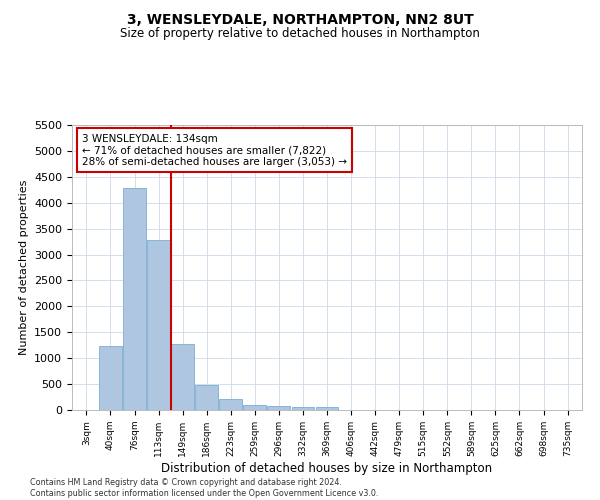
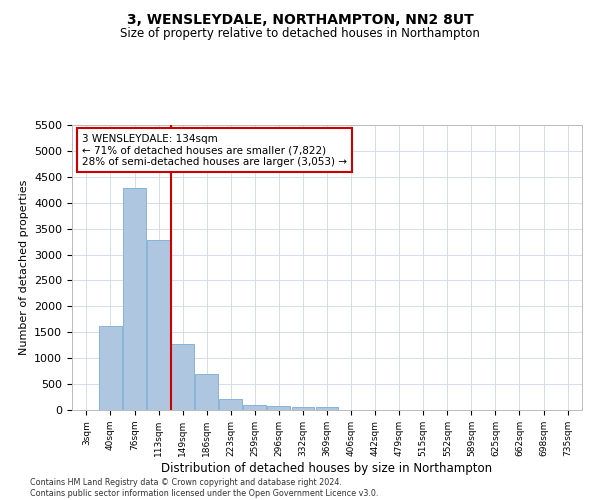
40sqm: 1230 -> 1620
186sqm: 480 -> 700
